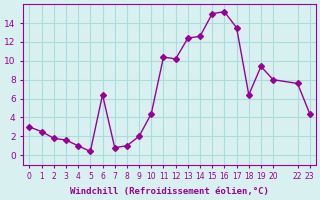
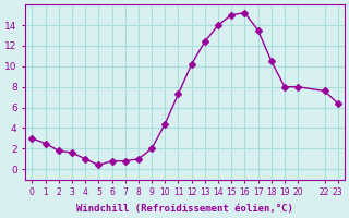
6: 6.4 -> 0.8
11: 10.4 -> 7.3
14: 12.6 -> 14.0
18: 6.4 -> 10.5
19: 9.4 -> 8.0
23: 4.4 -> 6.4
